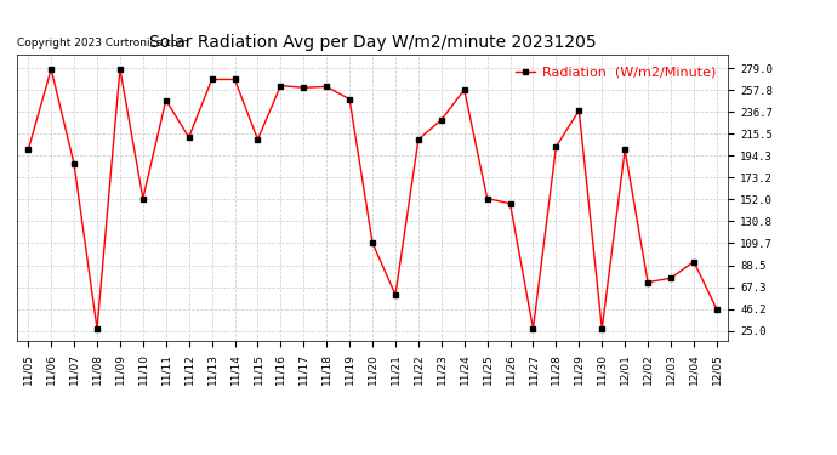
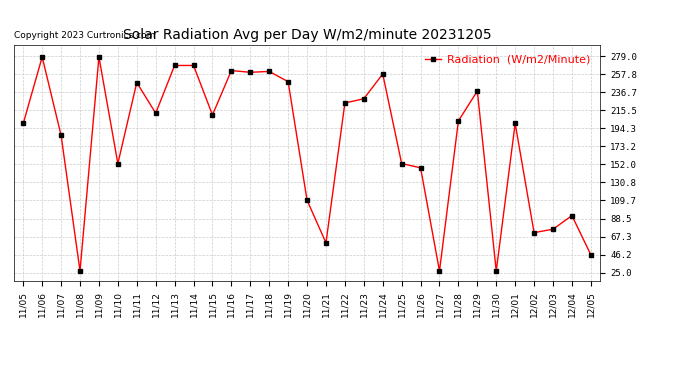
11/22: 210 -> 224
